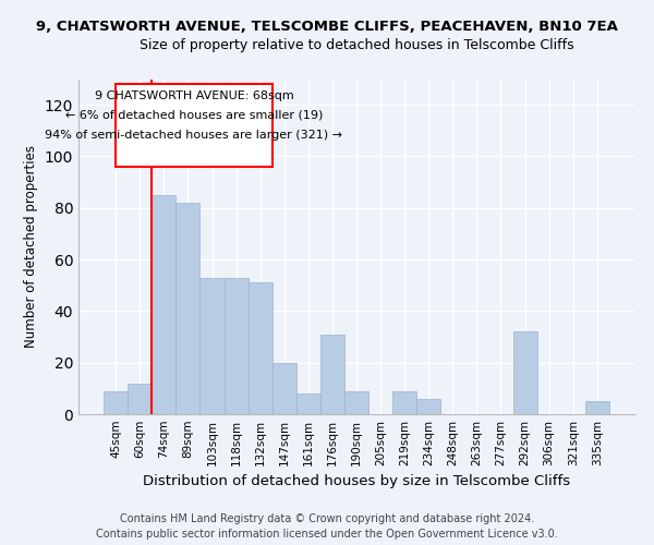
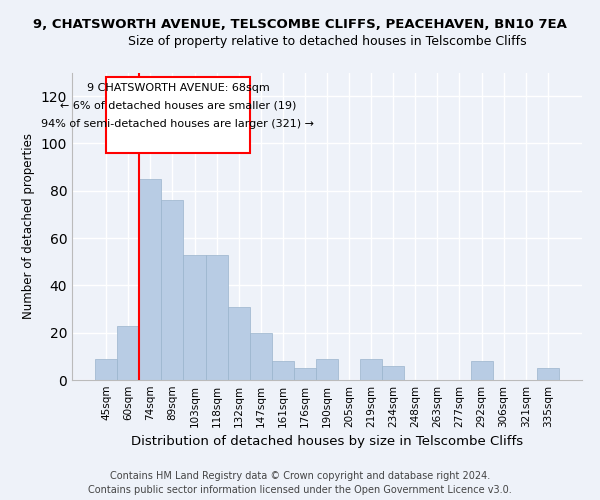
60sqm: 12 -> 23
89sqm: 82 -> 76
132sqm: 51 -> 31
176sqm: 31 -> 5
292sqm: 32 -> 8
